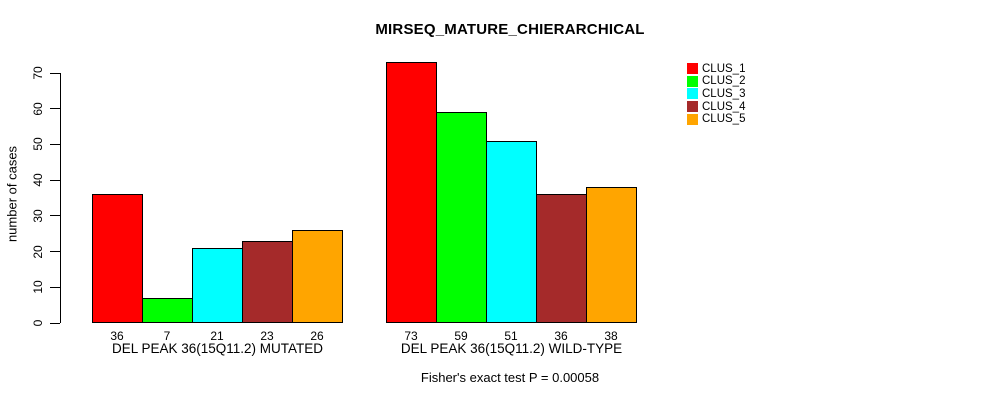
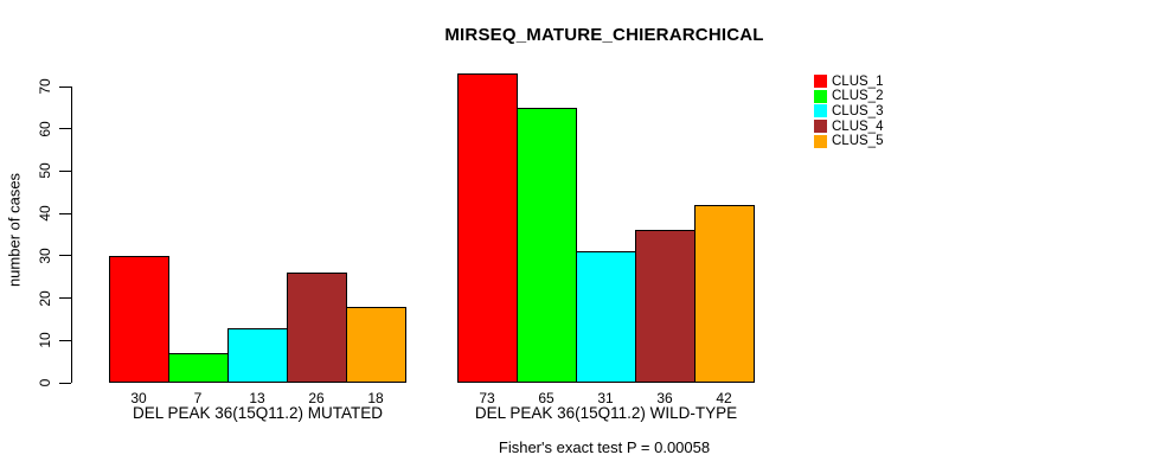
CLUS_1/DEL PEAK 36(15Q11.2) MUTATED: 36 -> 30
CLUS_3/DEL PEAK 36(15Q11.2) MUTATED: 21 -> 13
CLUS_4/DEL PEAK 36(15Q11.2) MUTATED: 23 -> 26
CLUS_5/DEL PEAK 36(15Q11.2) MUTATED: 26 -> 18
CLUS_2/DEL PEAK 36(15Q11.2) WILD-TYPE: 59 -> 65
CLUS_3/DEL PEAK 36(15Q11.2) WILD-TYPE: 51 -> 31
CLUS_5/DEL PEAK 36(15Q11.2) WILD-TYPE: 38 -> 42
